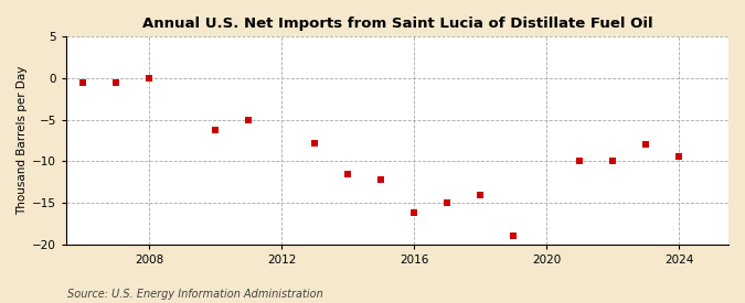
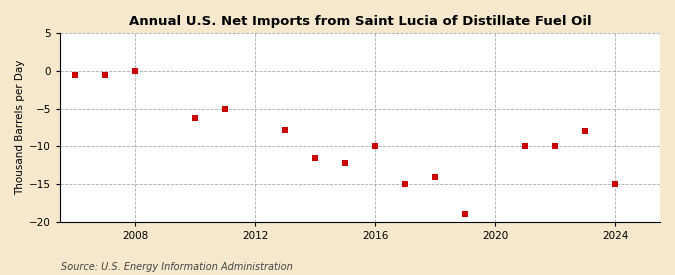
2016: -16.2 -> -10.0
2024: -9.4 -> -15.0
